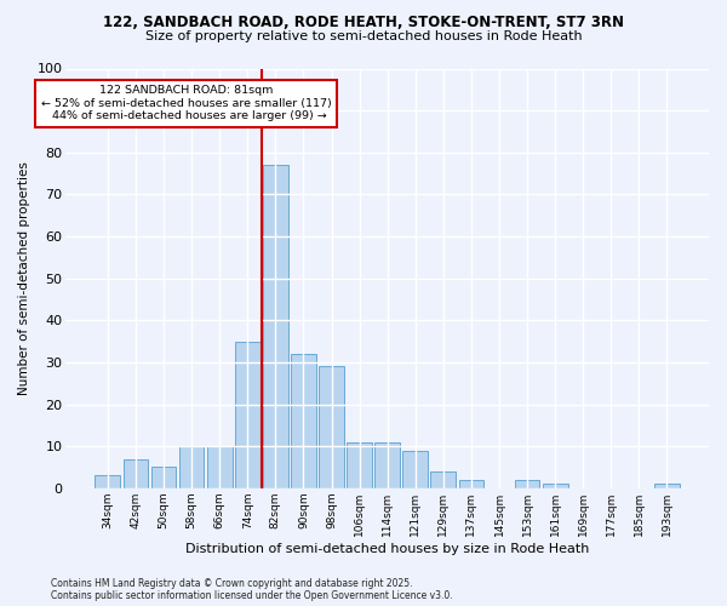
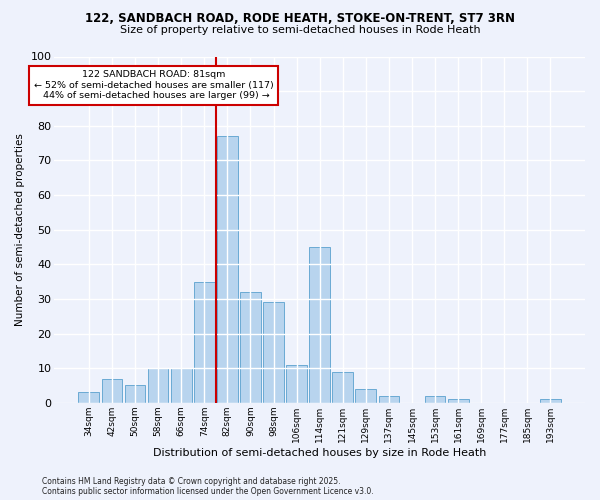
114sqm: 11 -> 45
